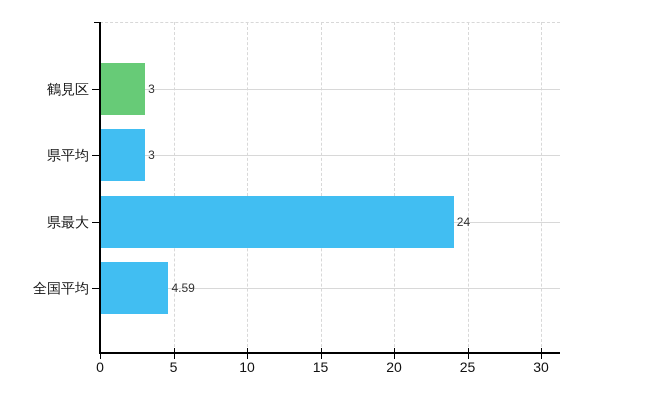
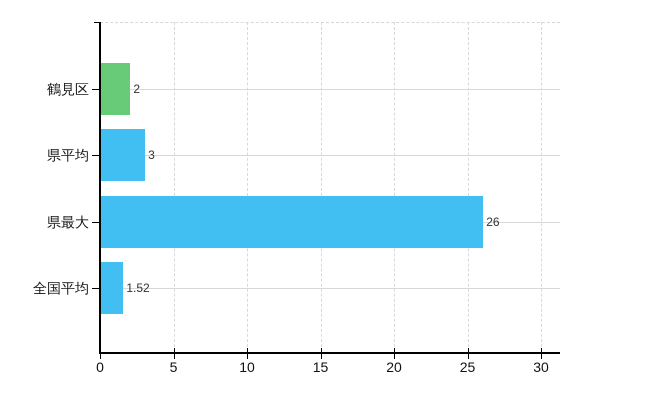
鶴見区: 3 -> 2
県最大: 24 -> 26
全国平均: 4.59 -> 1.52
